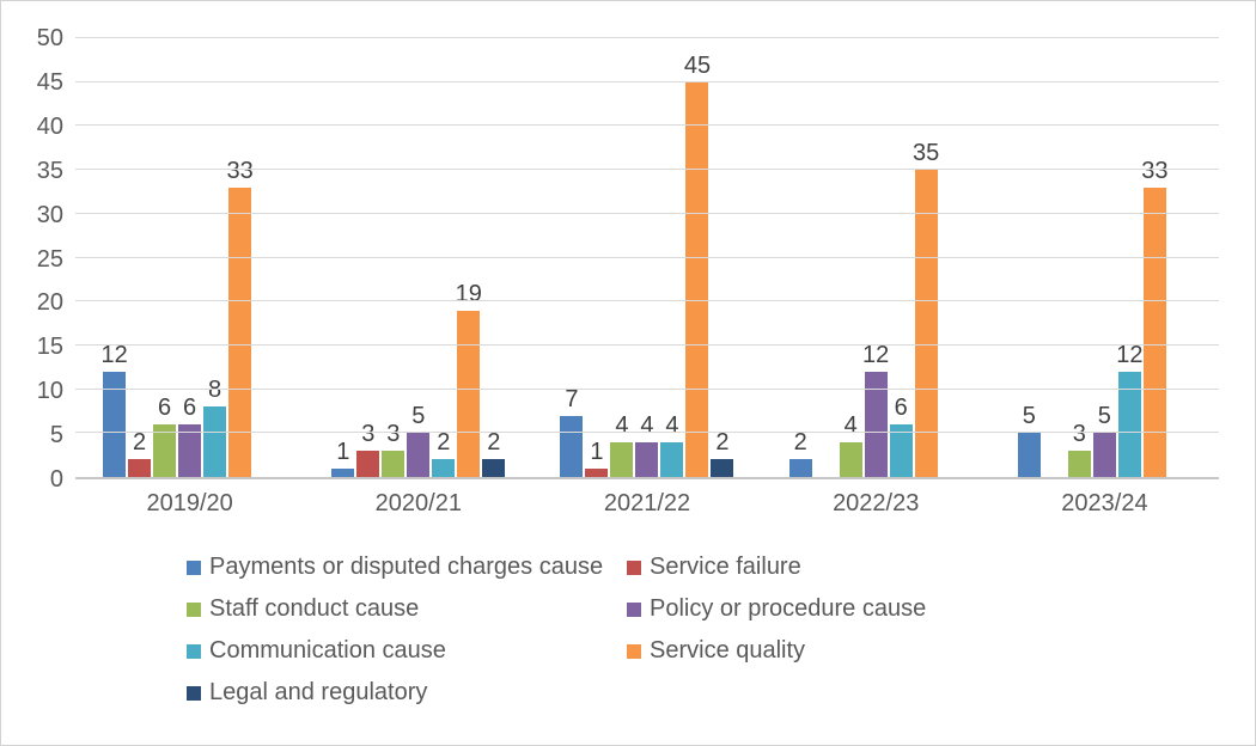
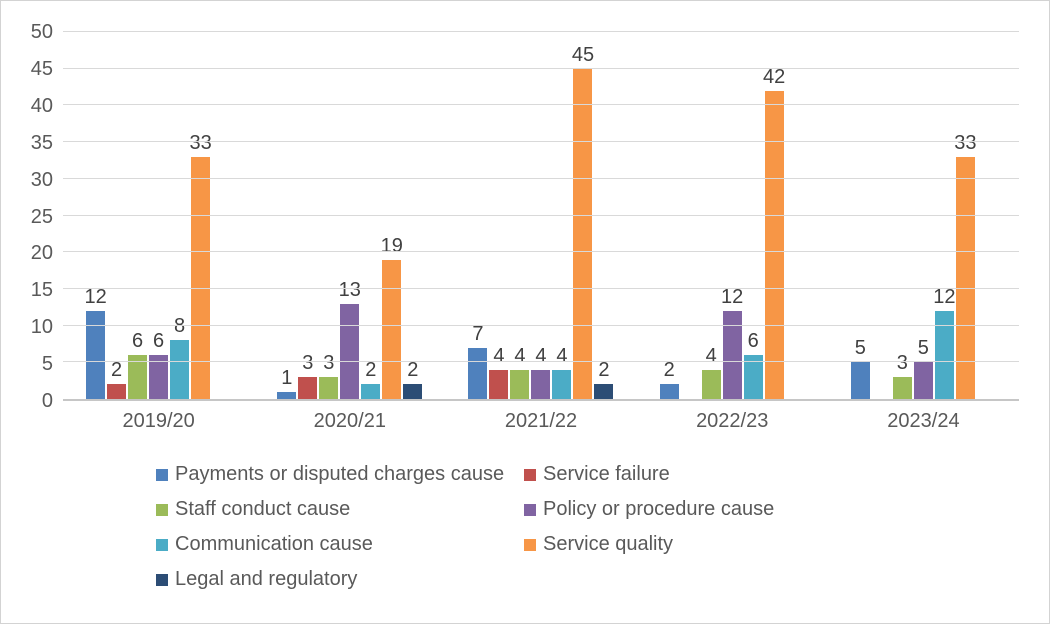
Policy or procedure cause/2020/21: 5 -> 13
Service failure/2021/22: 1 -> 4
Service quality/2022/23: 35 -> 42
